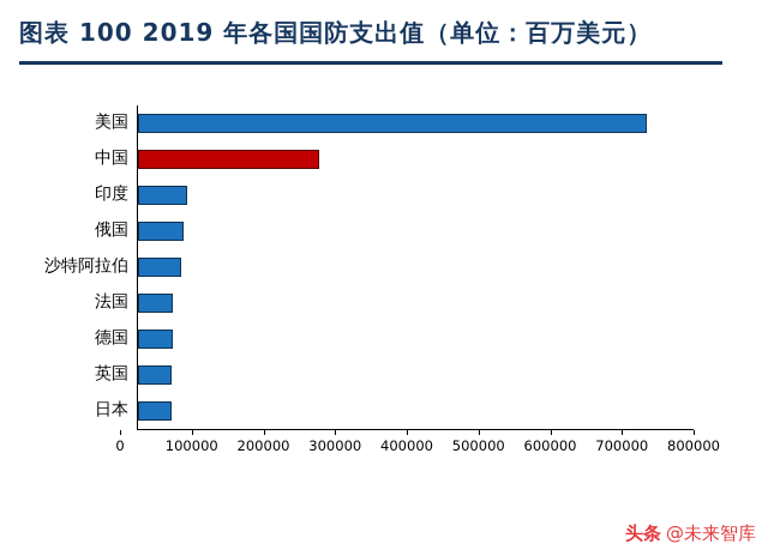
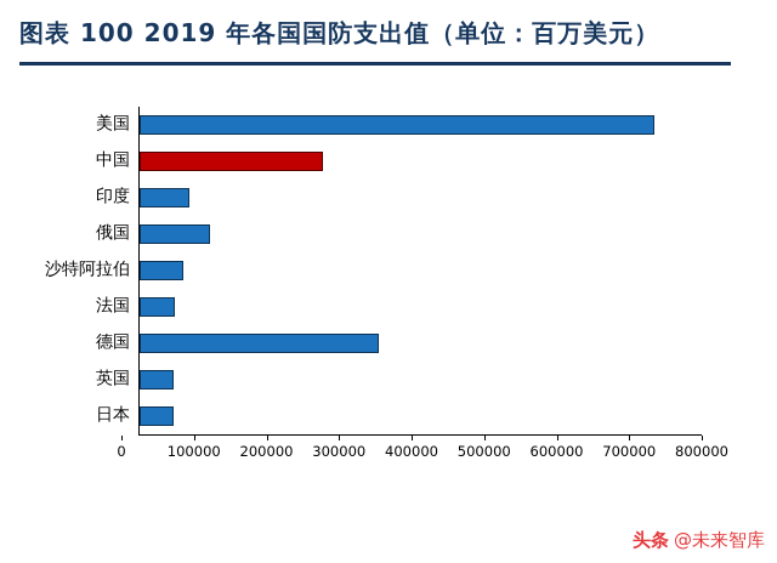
俄国: 70000 -> 100000
德国: 50000 -> 340000
